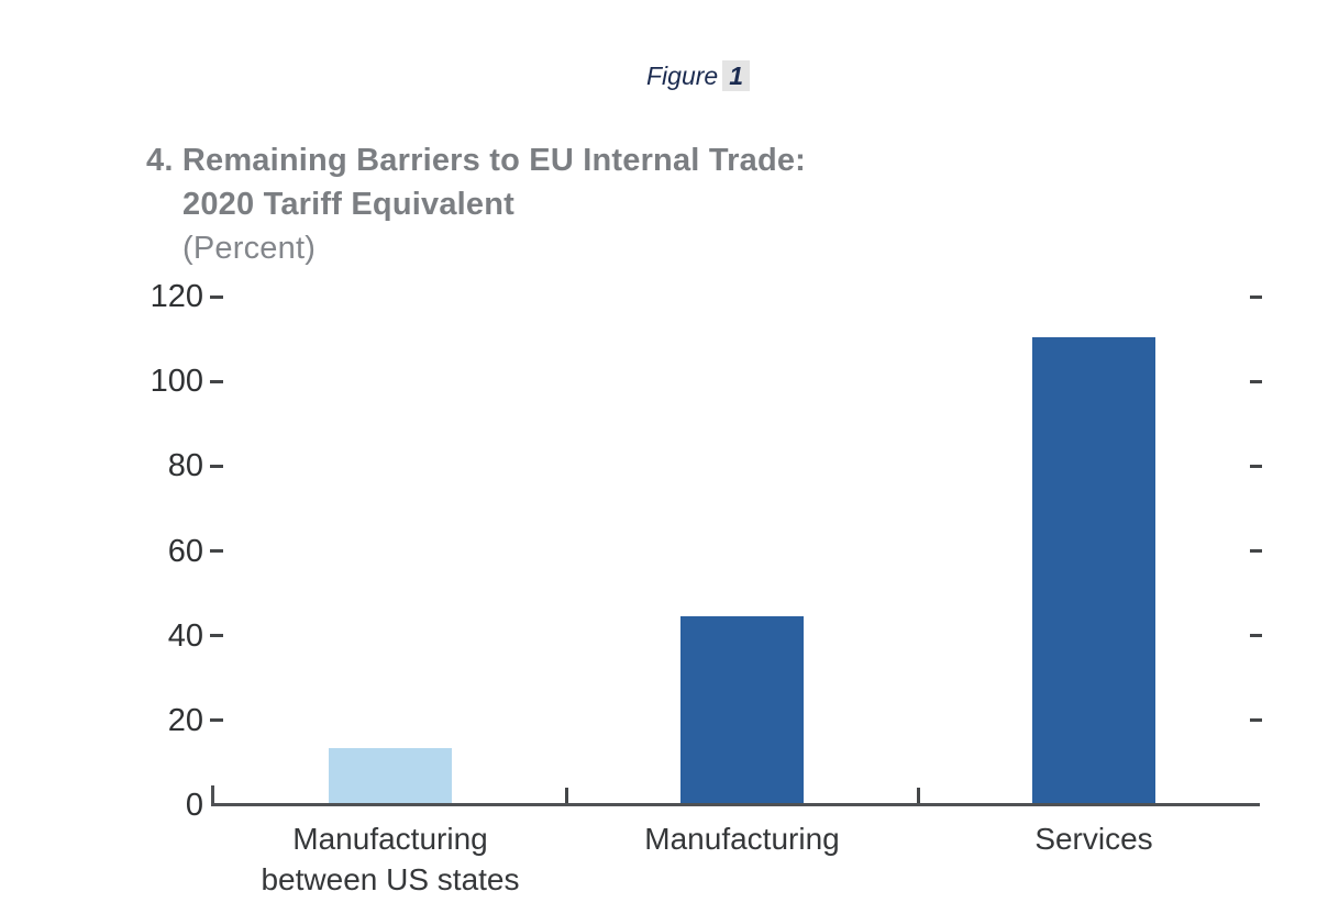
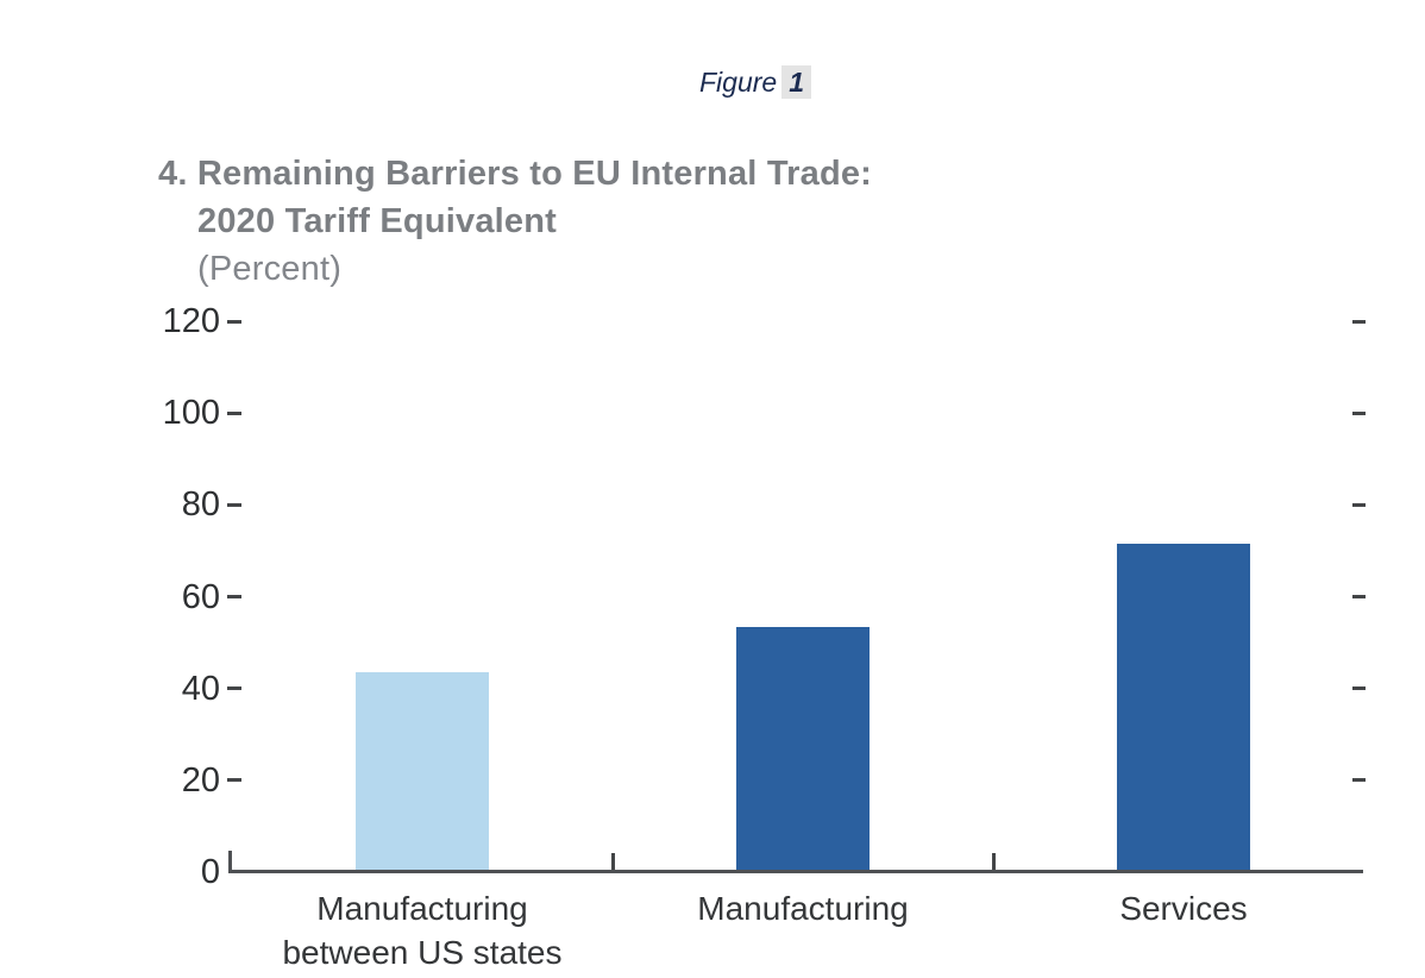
Manufacturing between US states: 13 -> 43
Manufacturing: 44 -> 53
Services: 110 -> 71
